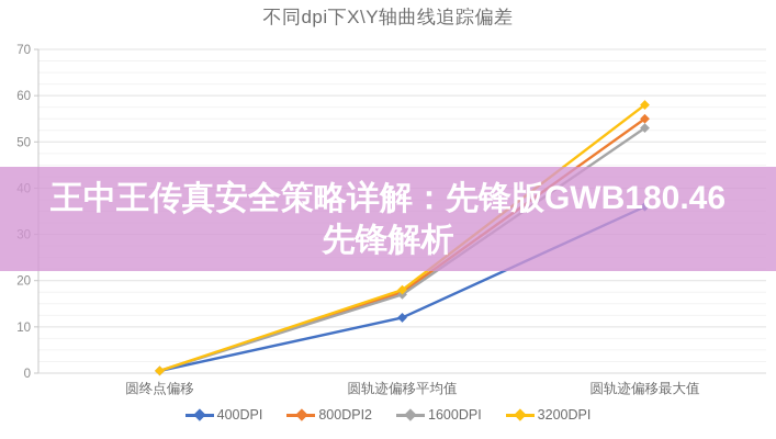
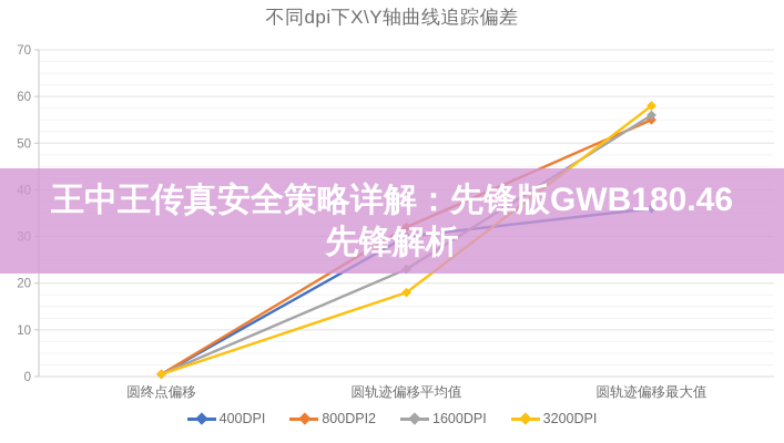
400DPI/圆轨迹偏移平均值: 12 -> 30
800DPI2/圆轨迹偏移平均值: 18 -> 32
1600DPI/圆轨迹偏移平均值: 17 -> 23
1600DPI/圆轨迹偏移最大值: 53 -> 56
